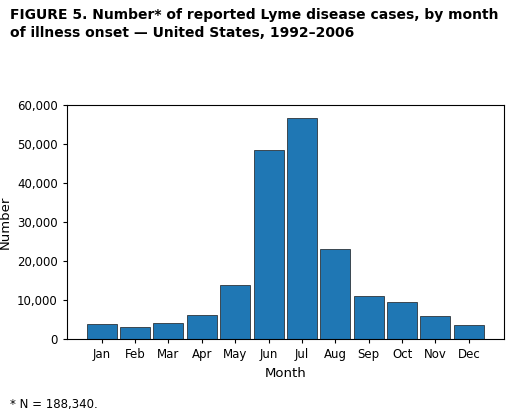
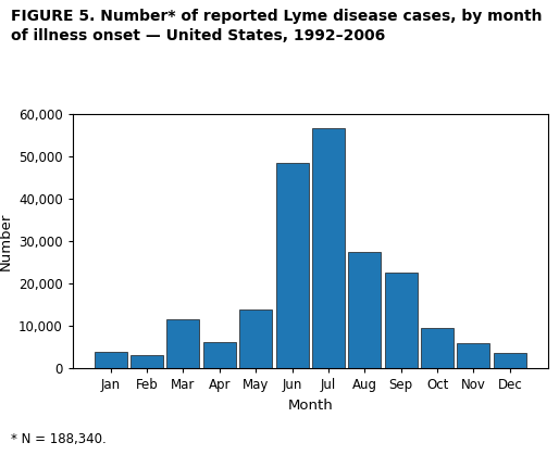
Mar: 4,100 -> 11,500
Aug: 23,000 -> 27,500
Sep: 11,000 -> 22,500
